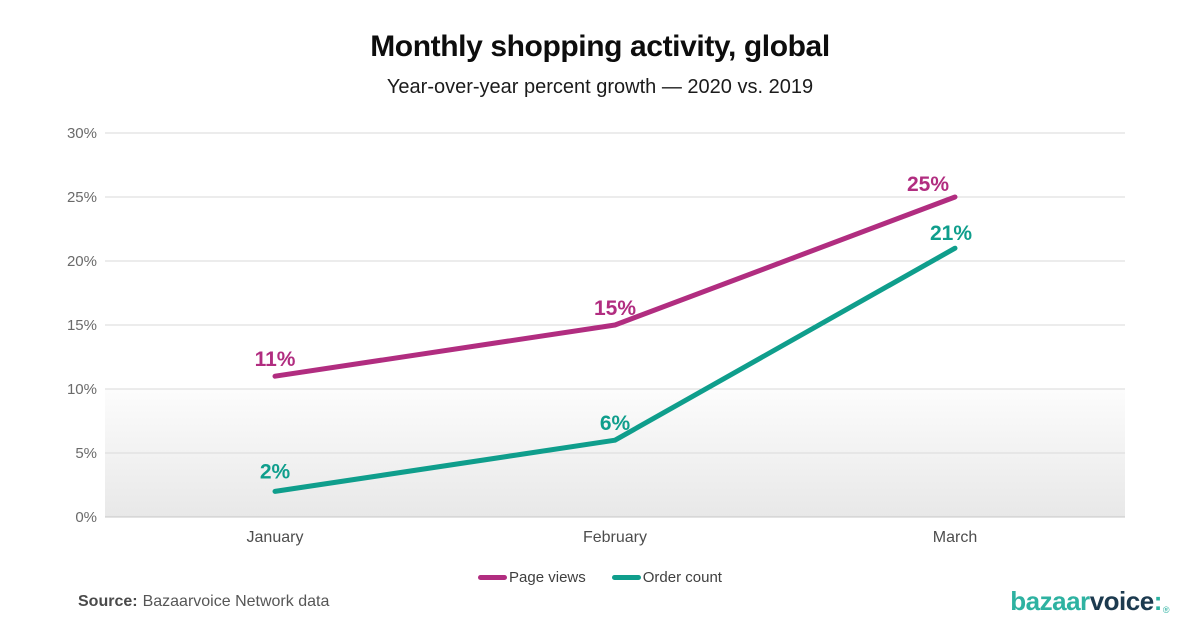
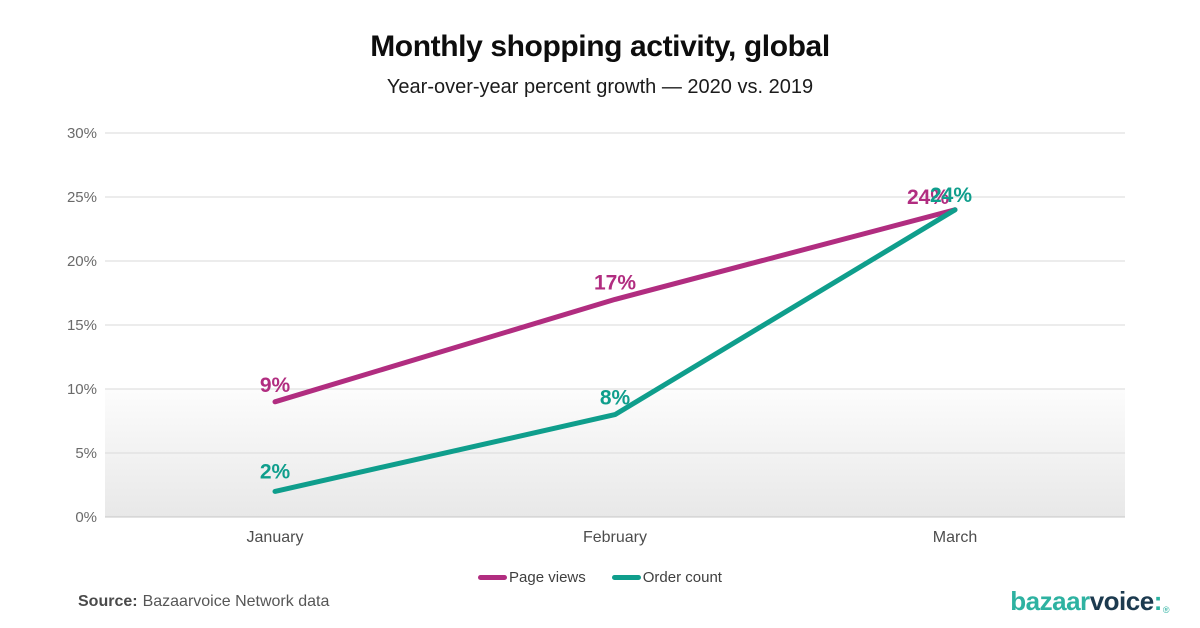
Page views/January: 11% -> 9%
Page views/February: 15% -> 17%
Order count/February: 6% -> 8%
Page views/March: 25% -> 24%
Order count/March: 21% -> 24%
